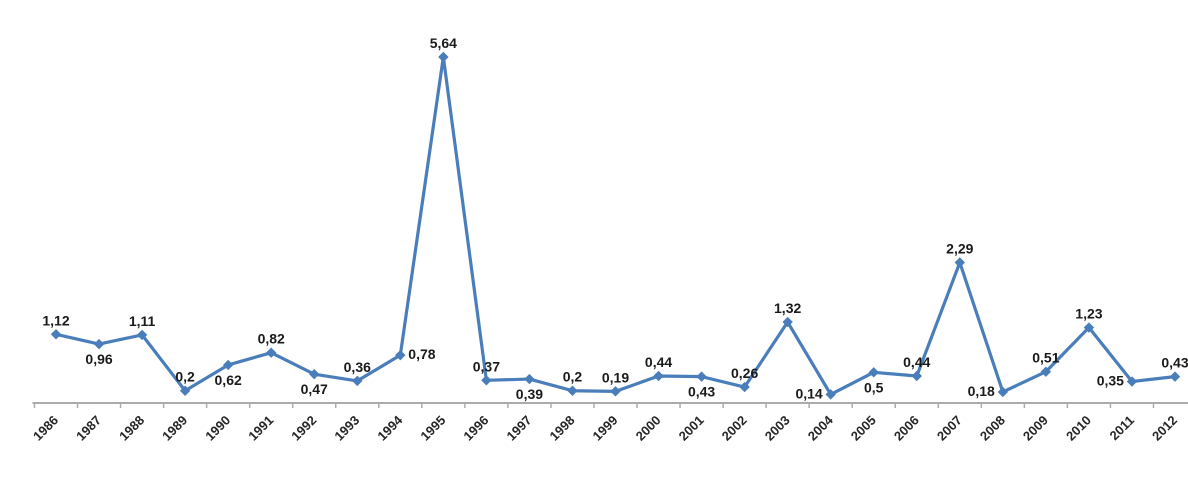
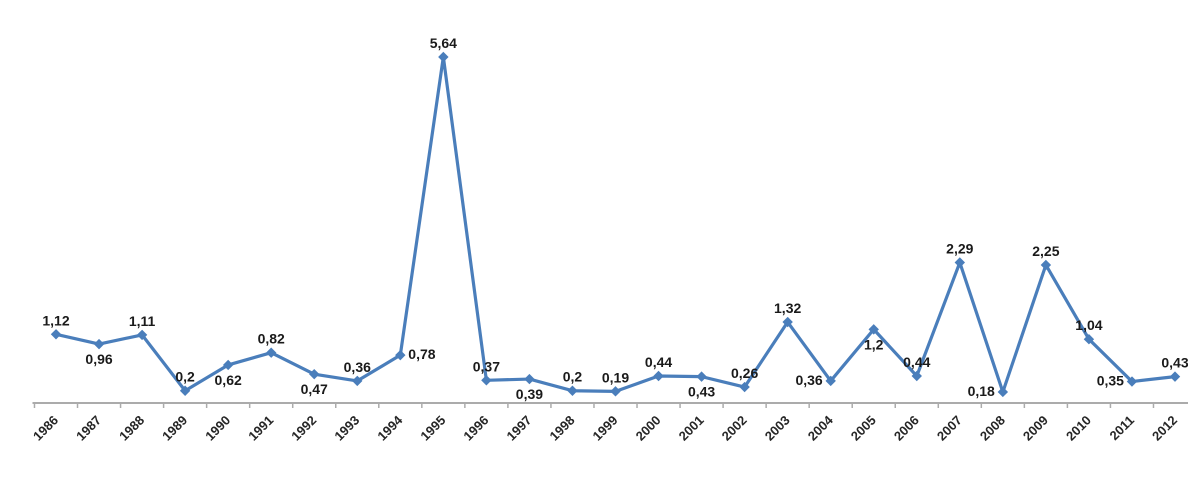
2004: 0,14 -> 0,36
2005: 0,5 -> 1,2
2009: 0,51 -> 2,25
2010: 1,23 -> 1,04
